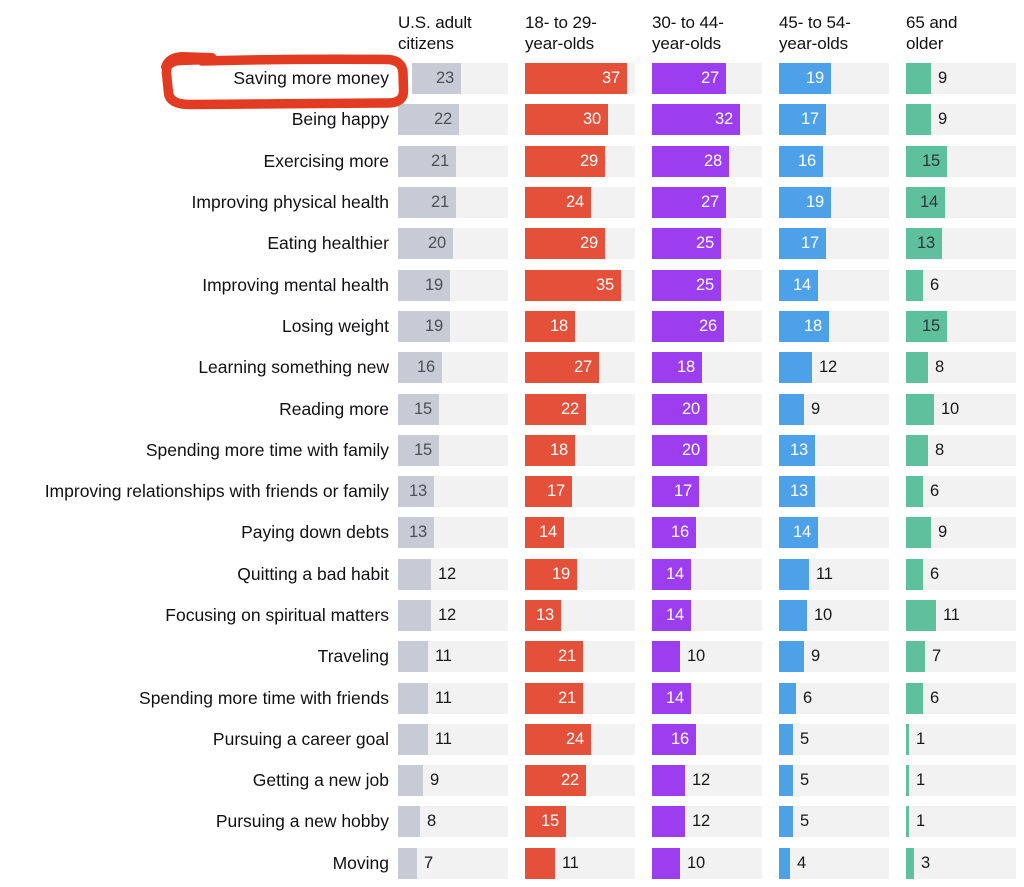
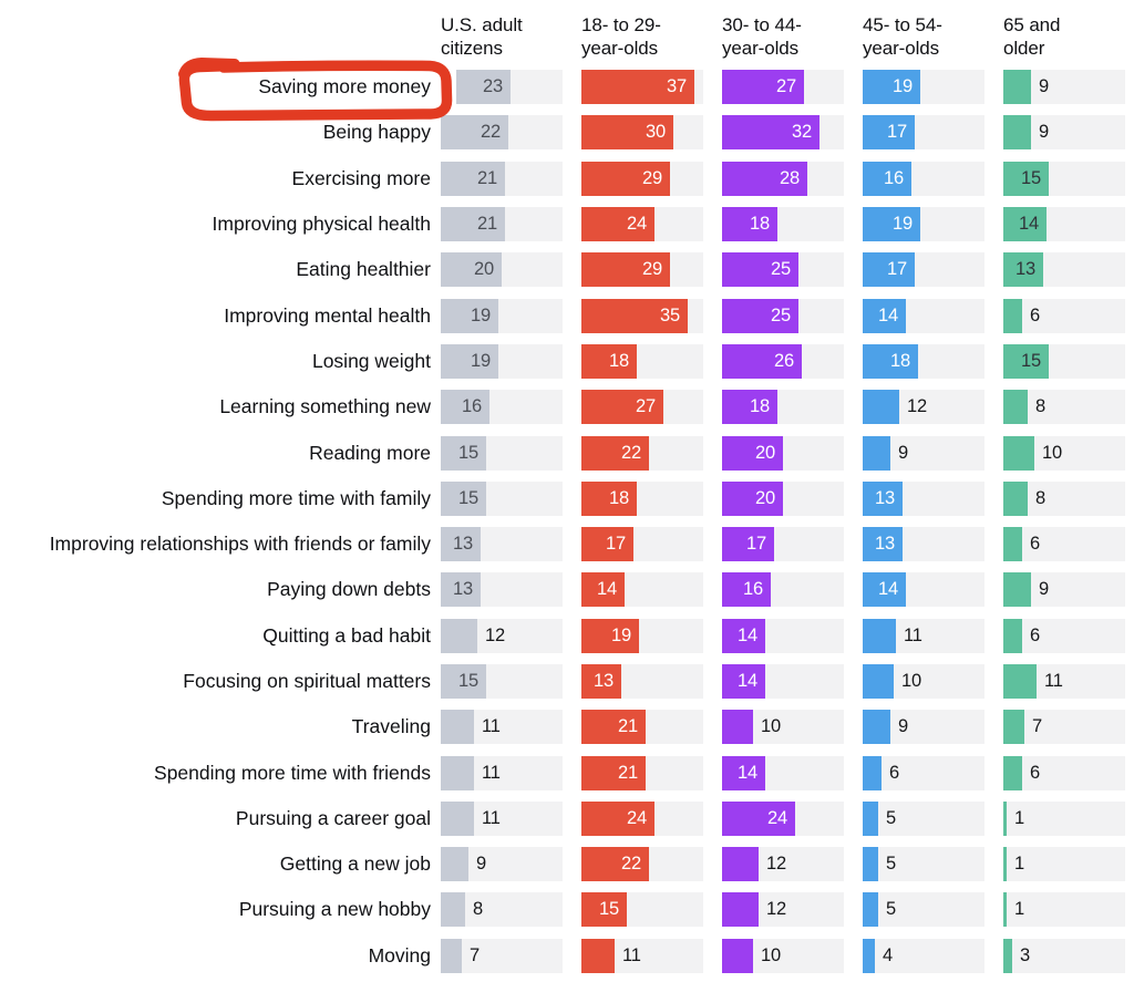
30- to 44-year-olds/Improving physical health: 27 -> 18
U.S. adult citizens/Focusing on spiritual matters: 12 -> 15
30- to 44-year-olds/Pursuing a career goal: 16 -> 24
